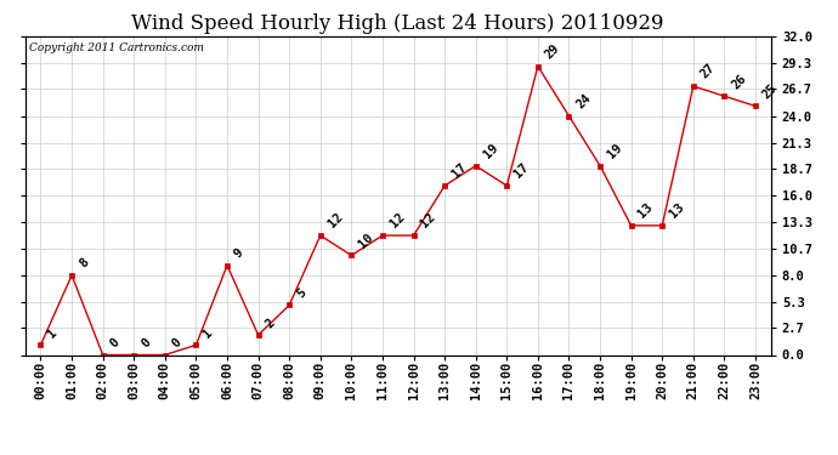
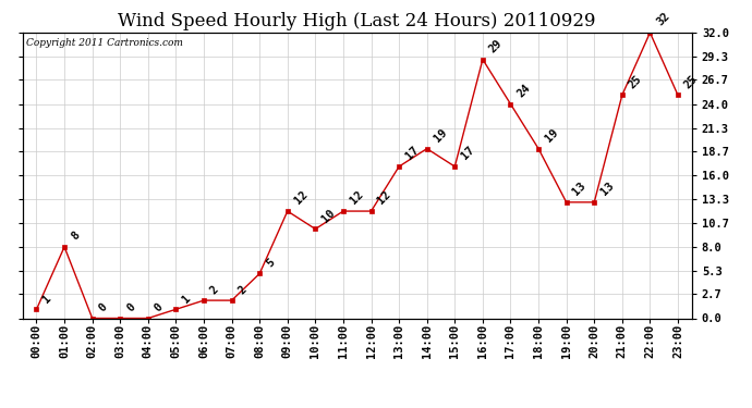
06:00: 9 -> 2
21:00: 27 -> 25
22:00: 26 -> 32
